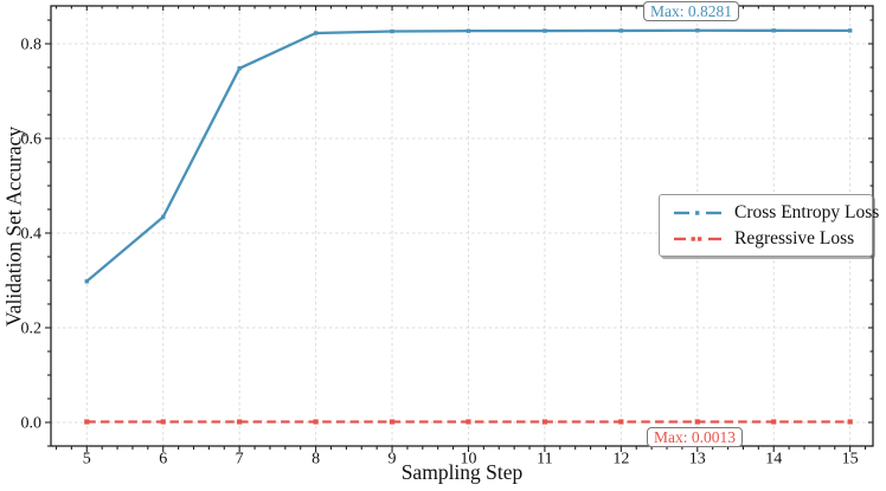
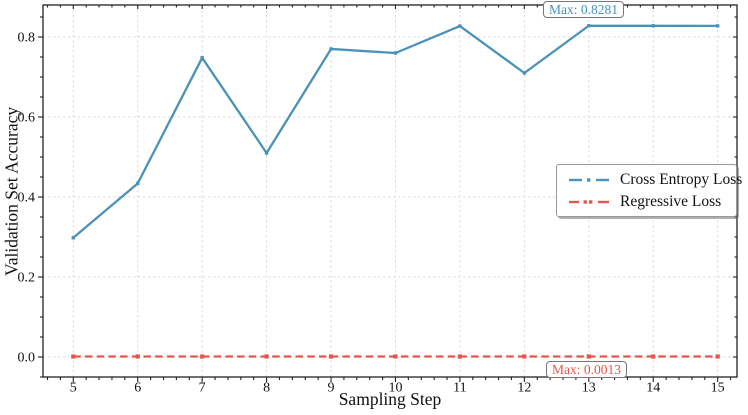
Cross Entropy Loss/8: 0.82 -> 0.51
Cross Entropy Loss/9: 0.83 -> 0.77
Cross Entropy Loss/10: 0.83 -> 0.76
Cross Entropy Loss/12: 0.83 -> 0.71
